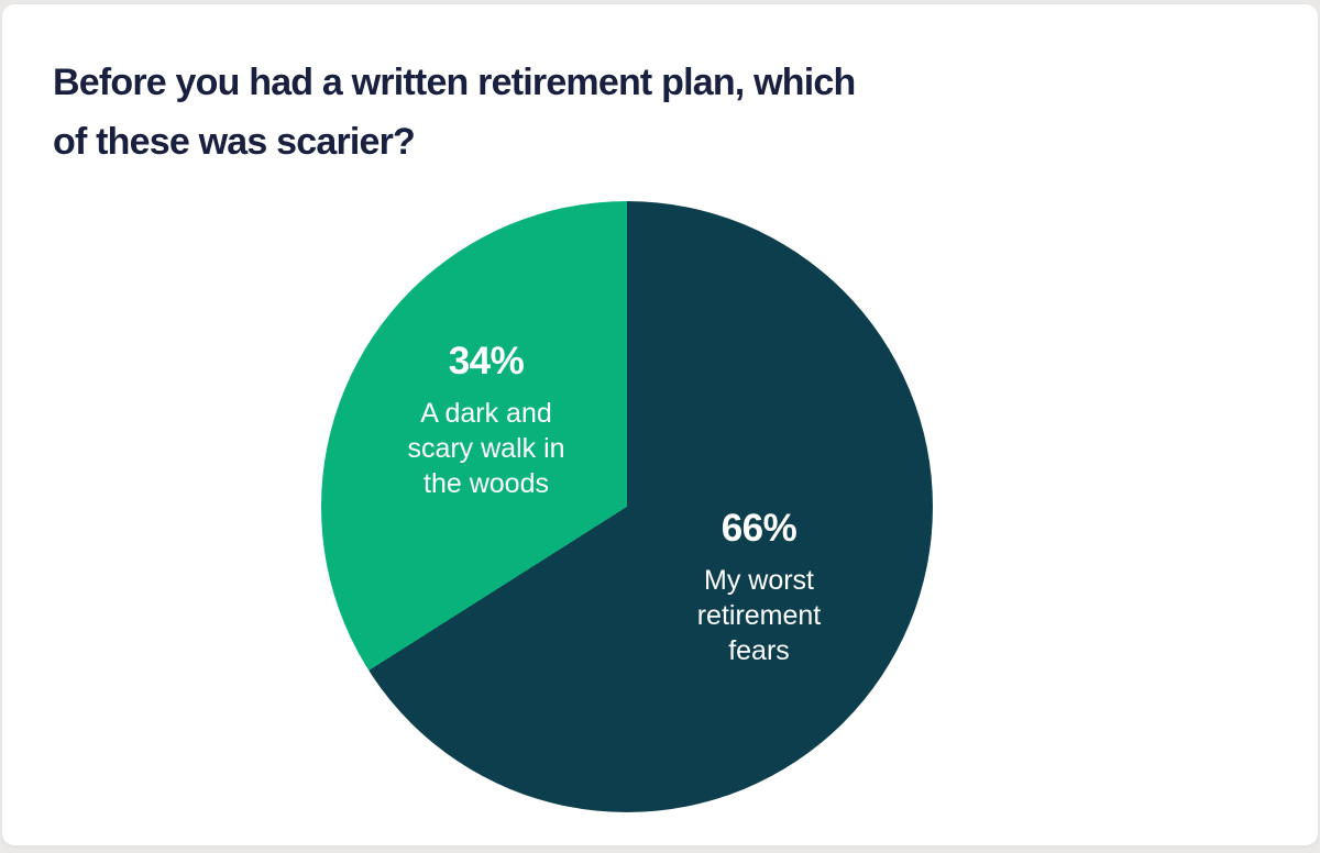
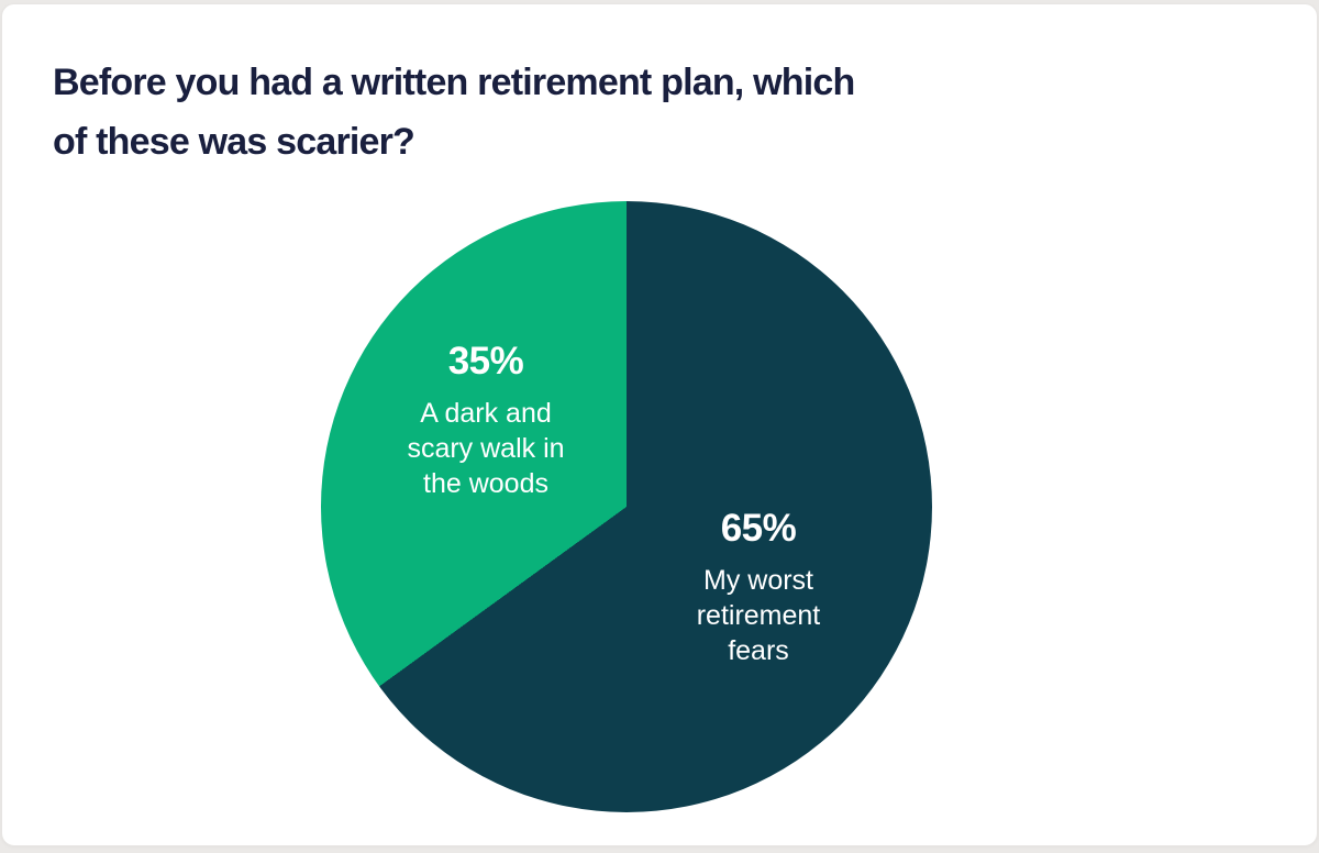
My worst retirement fears: 66% -> 65%
A dark and scary walk in the woods: 34% -> 35%
